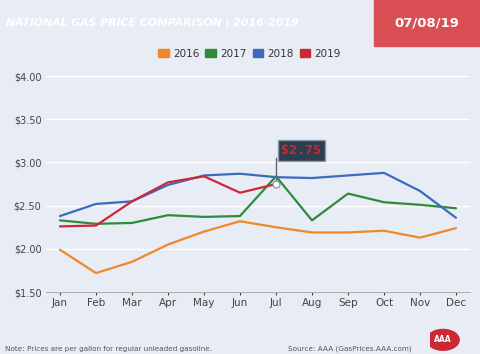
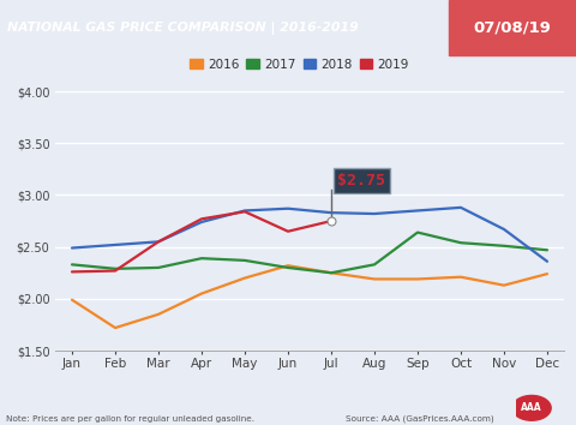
2018/Jan: $2.38 -> $2.49
2017/Jun: $2.38 -> $2.30
2017/Jul: $2.84 -> $2.25
